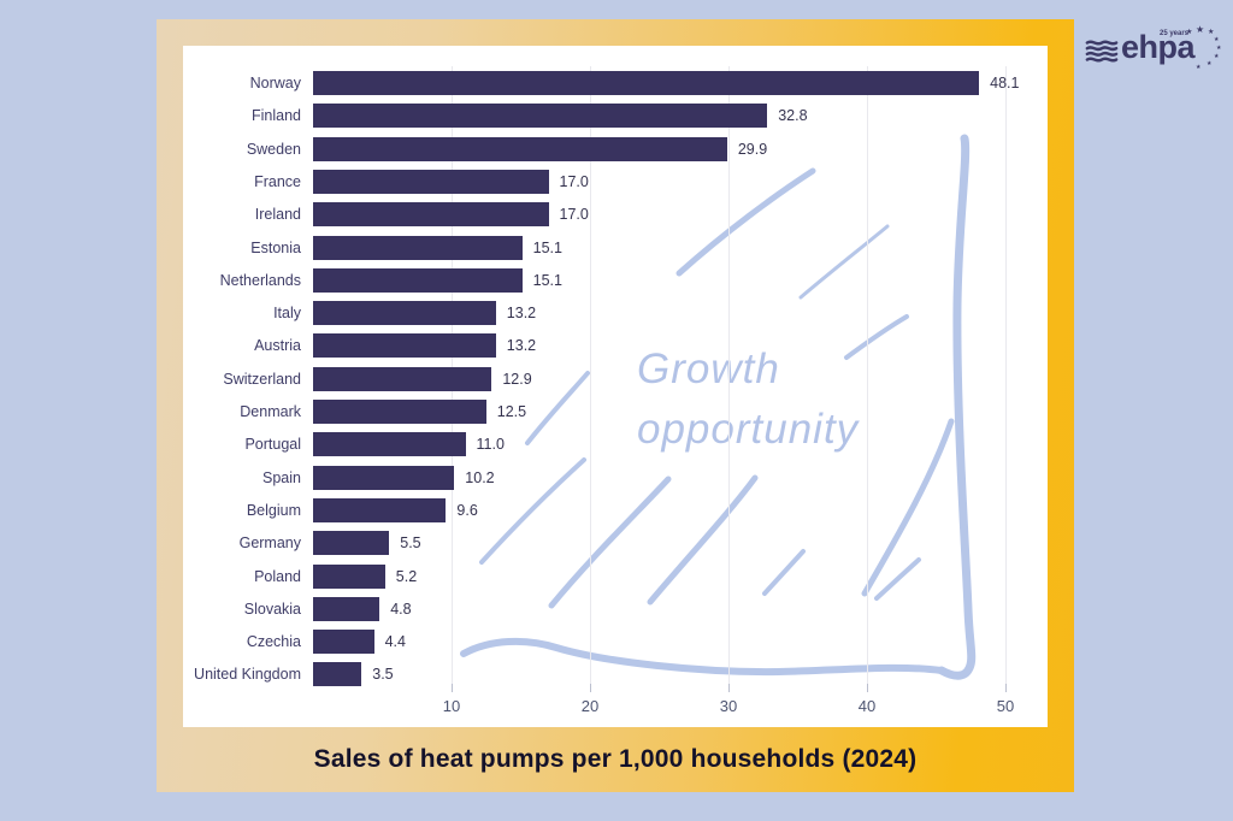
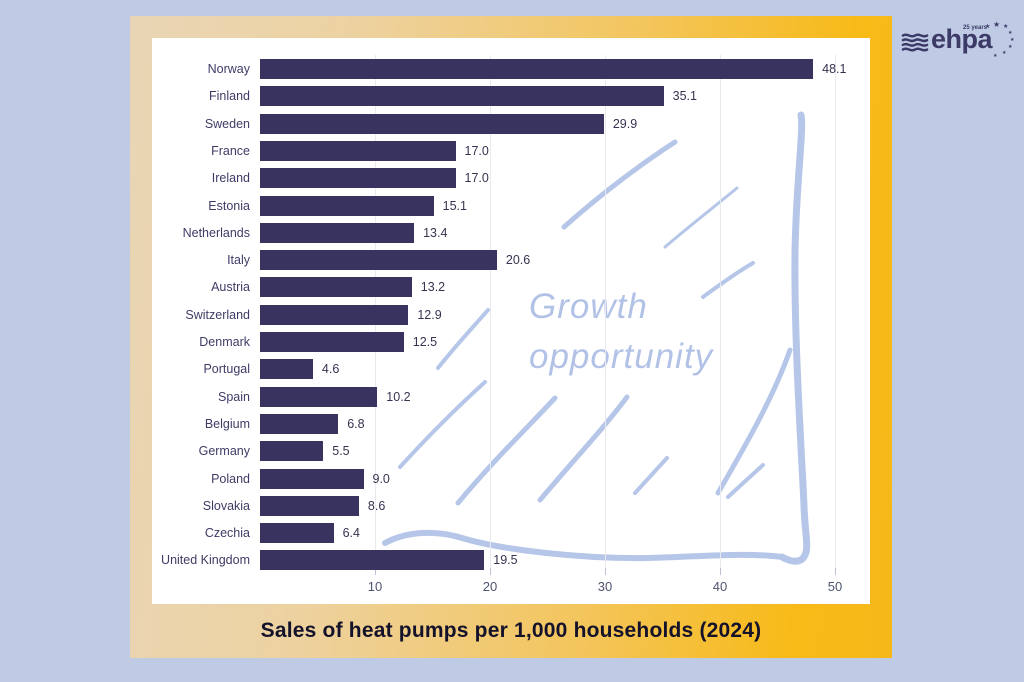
Finland: 32.8 -> 35.1
Netherlands: 15.1 -> 13.4
Italy: 13.2 -> 20.6
Portugal: 11.0 -> 4.6
Belgium: 9.6 -> 6.8
Poland: 5.2 -> 9.0
Slovakia: 4.8 -> 8.6
Czechia: 4.4 -> 6.4
United Kingdom: 3.5 -> 19.5
